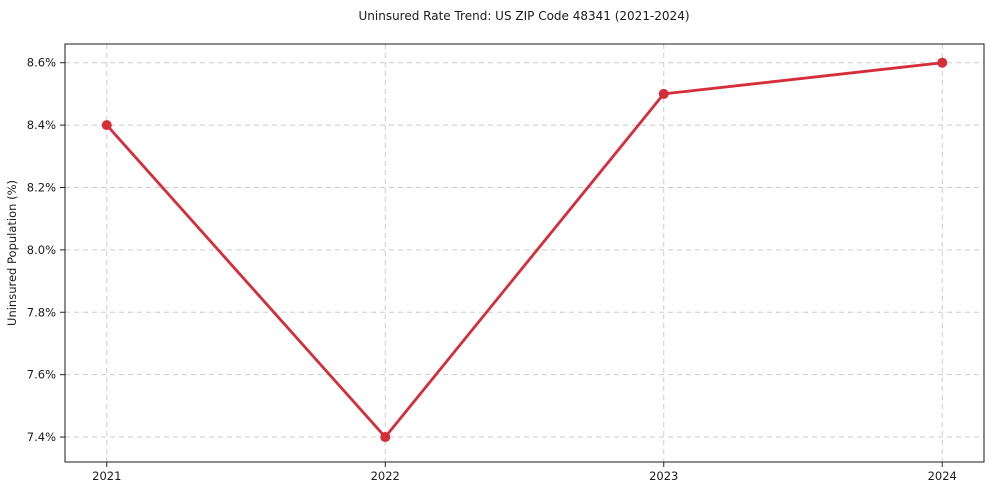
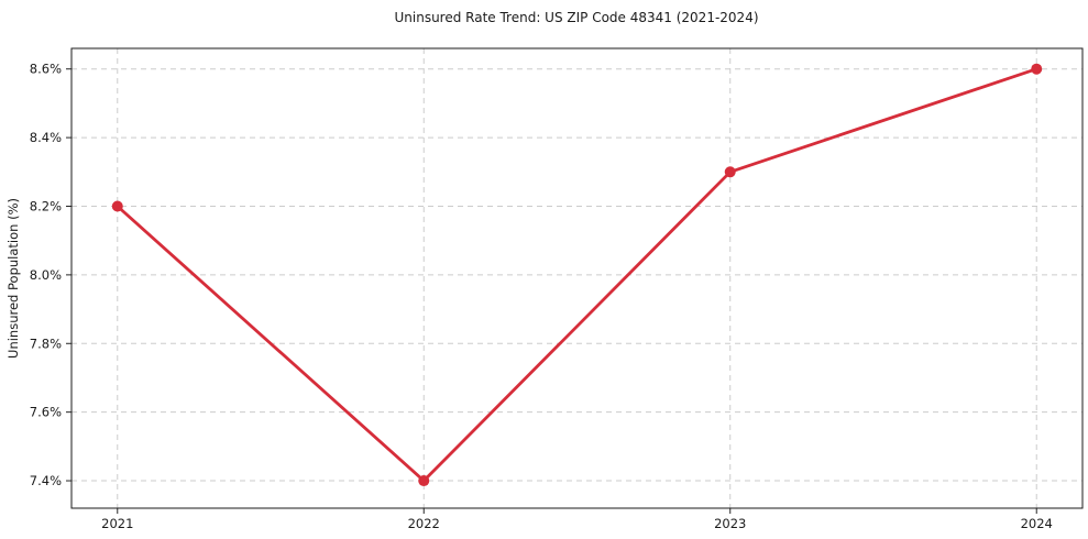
2021: 8.4% -> 8.2%
2023: 8.5% -> 8.3%
